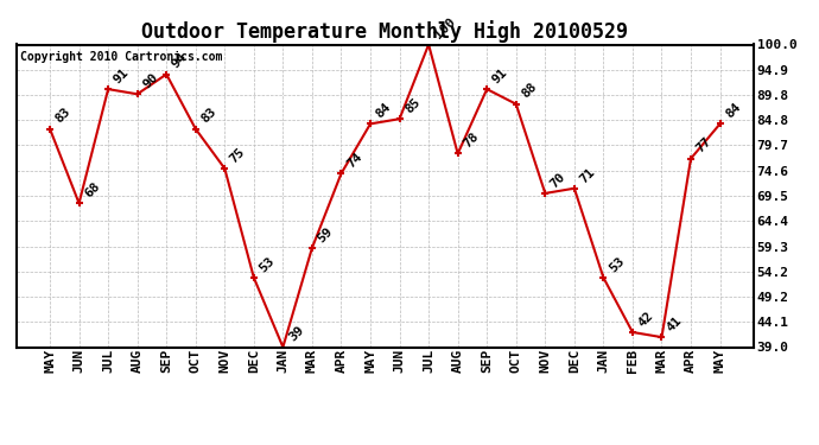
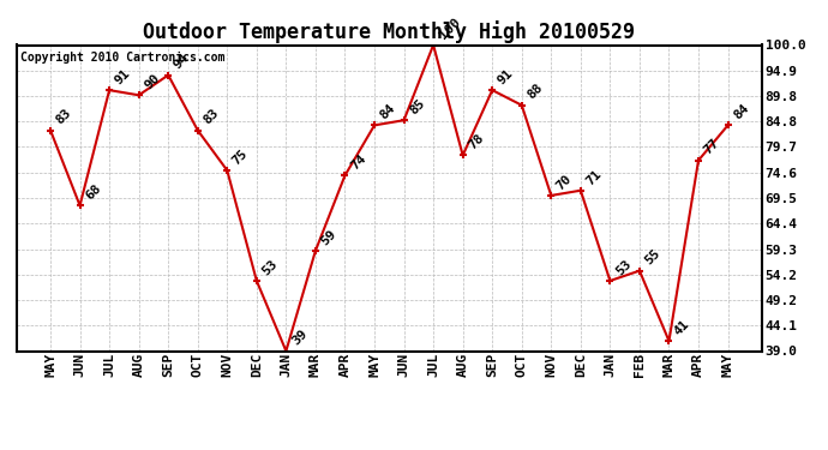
FEB: 42 -> 55
